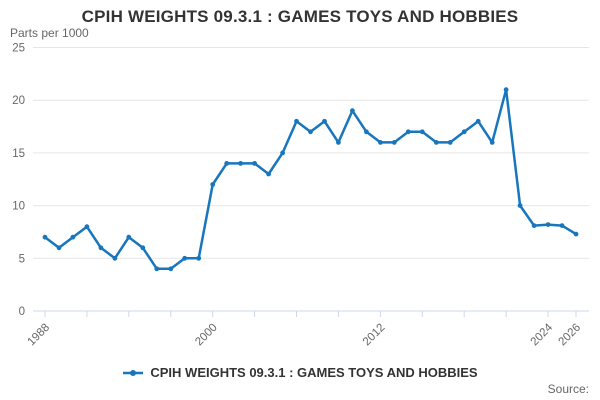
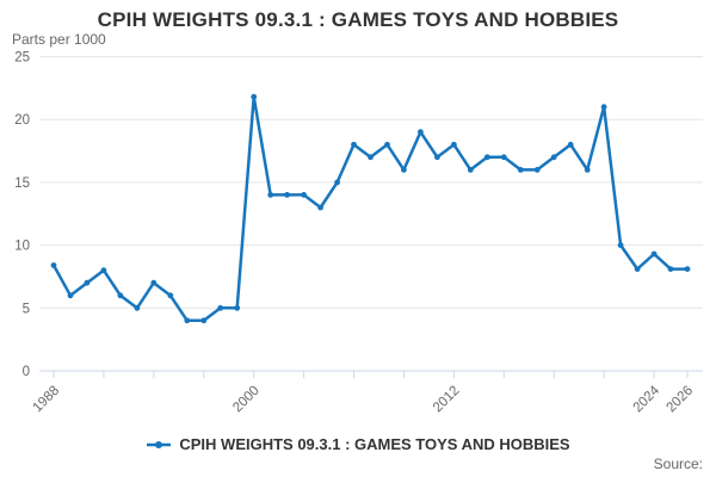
1988: 7.0 -> 8.4
2000: 12.0 -> 21.8
2012: 16.0 -> 18.0
2024: 8.2 -> 9.3
2026: 7.3 -> 8.1
